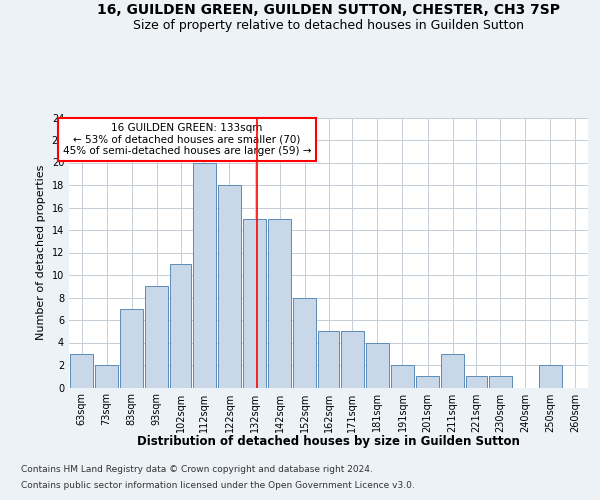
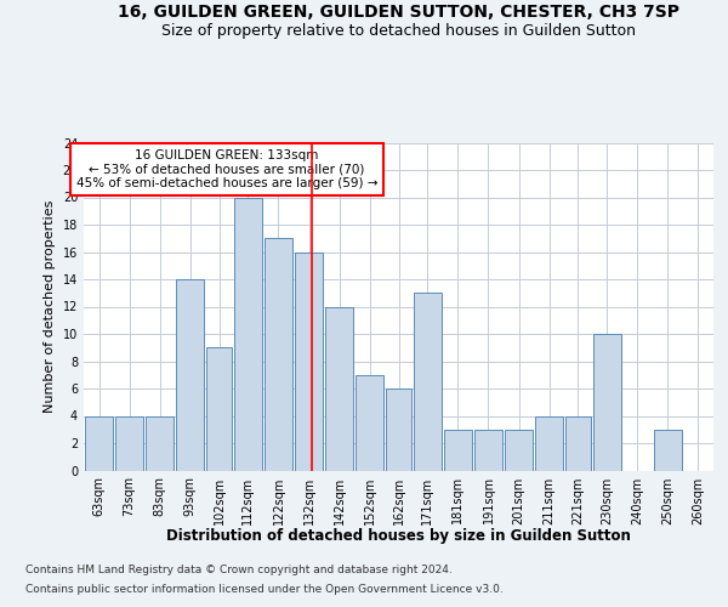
63sqm: 3 -> 4
73sqm: 2 -> 4
83sqm: 7 -> 4
93sqm: 9 -> 14
102sqm: 11 -> 9
122sqm: 18 -> 17
132sqm: 15 -> 16
142sqm: 15 -> 12
152sqm: 8 -> 7
162sqm: 5 -> 6
171sqm: 5 -> 13
181sqm: 4 -> 3
191sqm: 2 -> 3
201sqm: 1 -> 3
211sqm: 3 -> 4
221sqm: 1 -> 4
230sqm: 1 -> 10
250sqm: 2 -> 3
